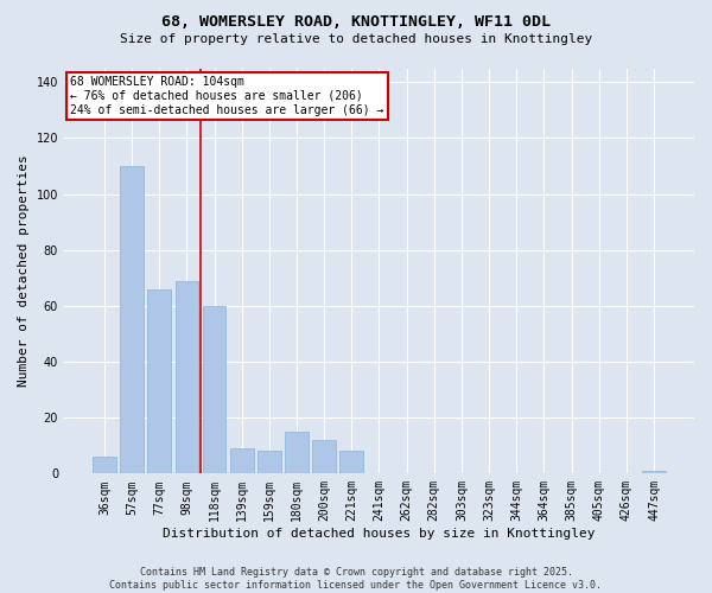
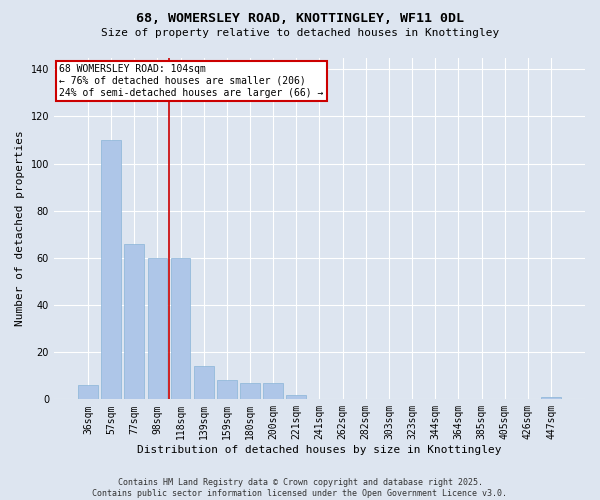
98sqm: 69 -> 60
139sqm: 9 -> 14
180sqm: 15 -> 7
200sqm: 12 -> 7
221sqm: 8 -> 2
